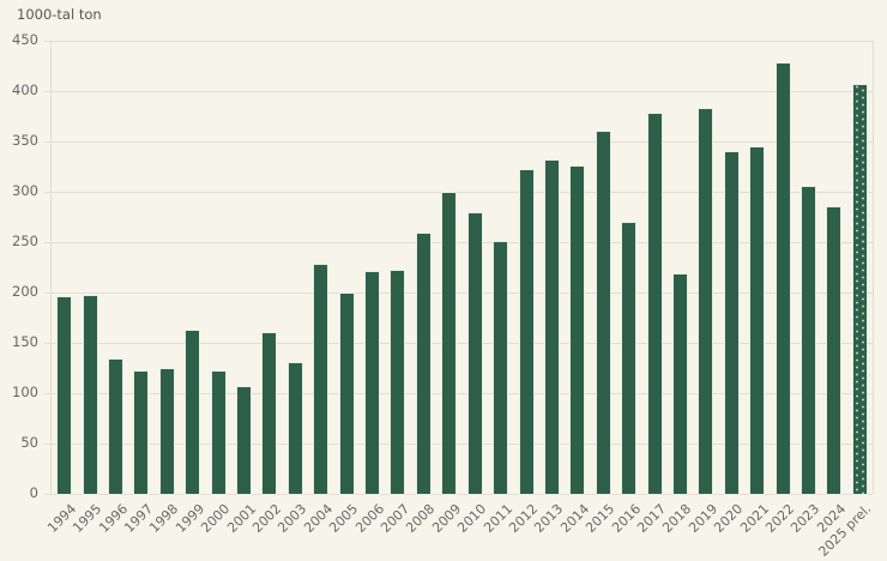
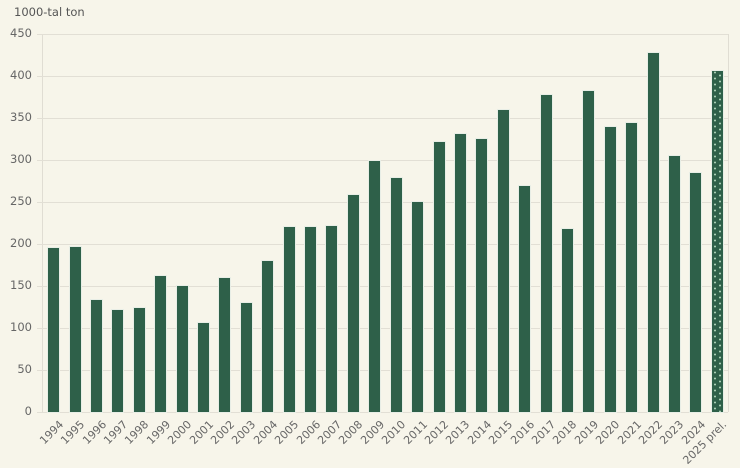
2000: 120 -> 150
2004: 230 -> 180
2005: 200 -> 220
